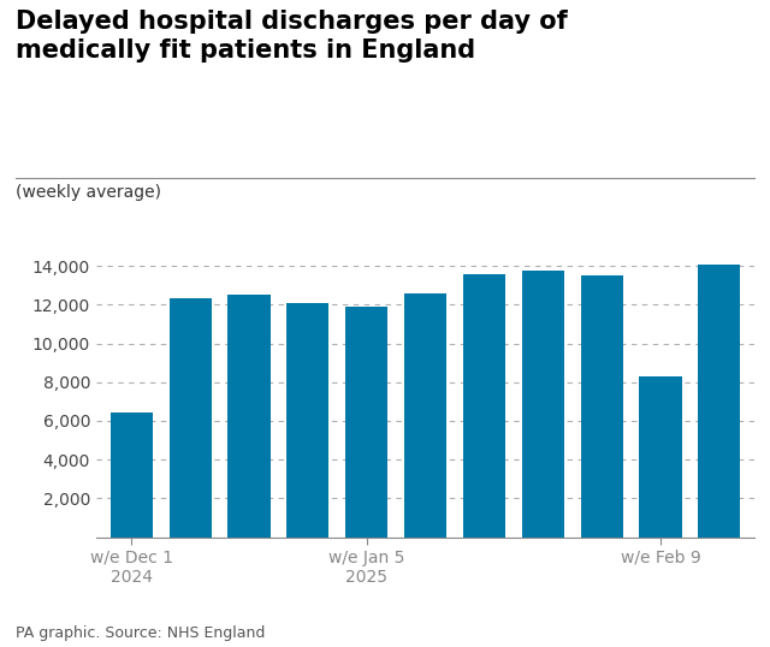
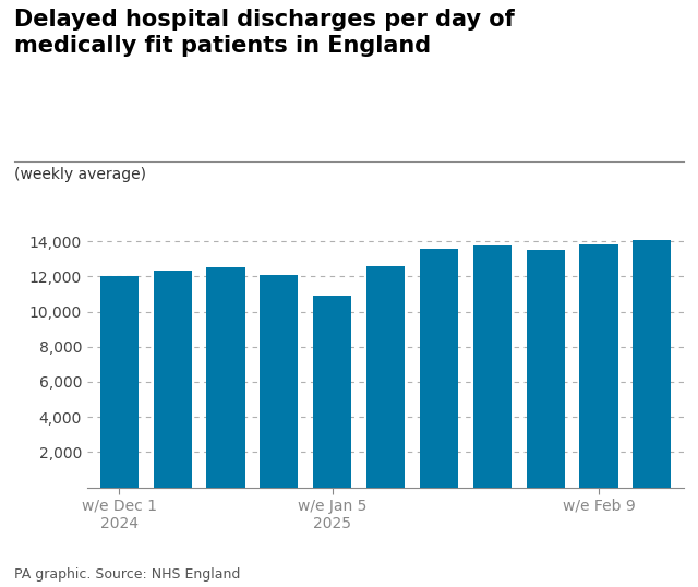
w/e Dec 1 2024: 6,400 -> 12,000
w/e Jan 5 2025: 11,900 -> 10,900
w/e Feb 9: 8,300 -> 13,800
